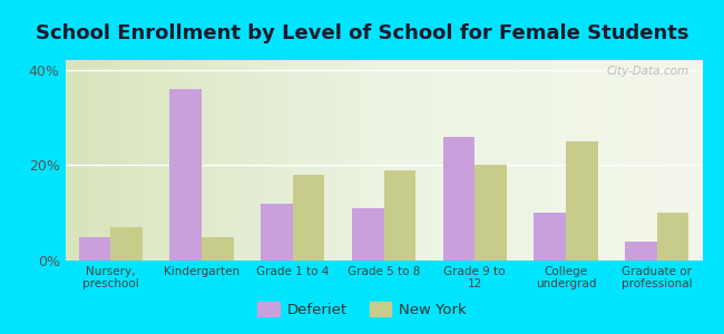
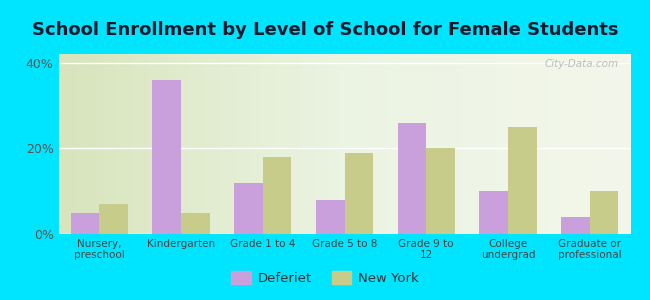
Deferiet/Grade 5 to 8: 11% -> 8%
